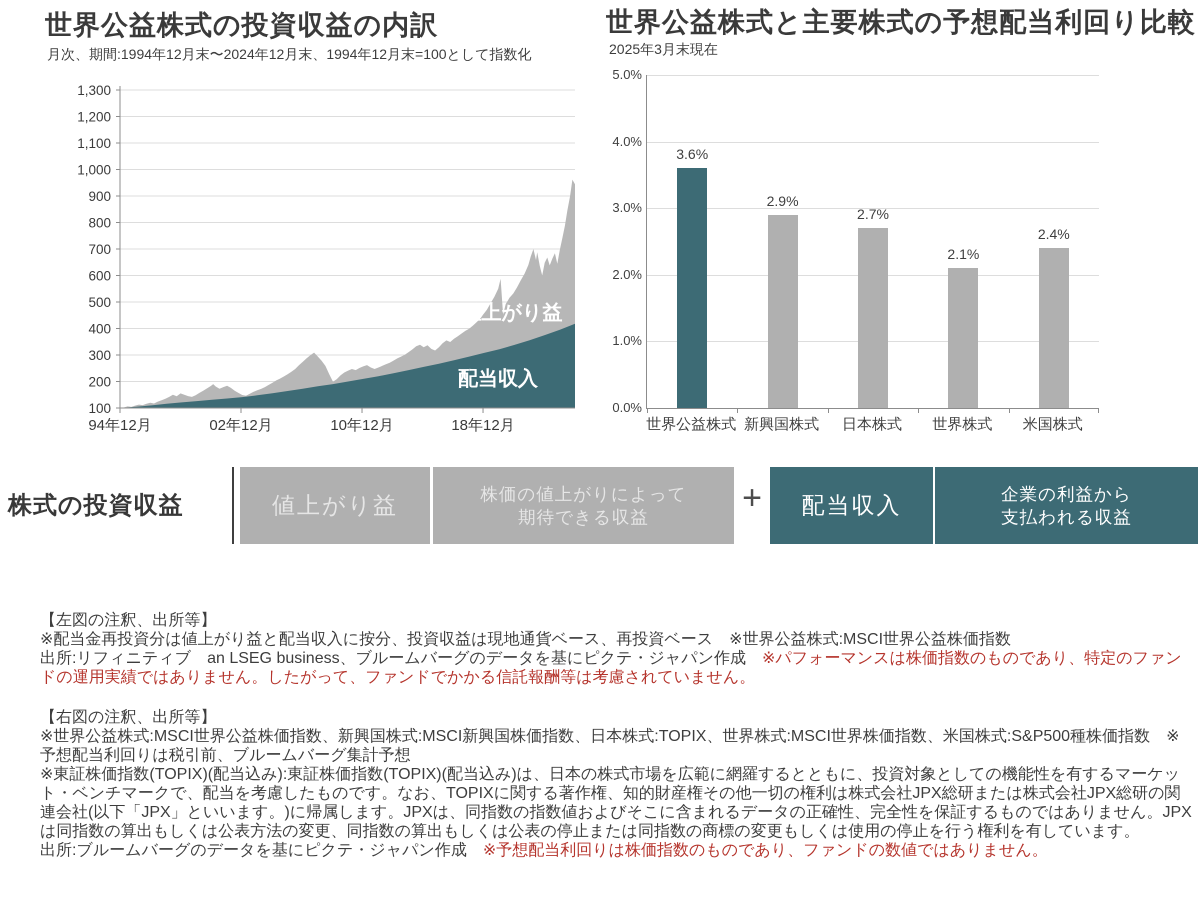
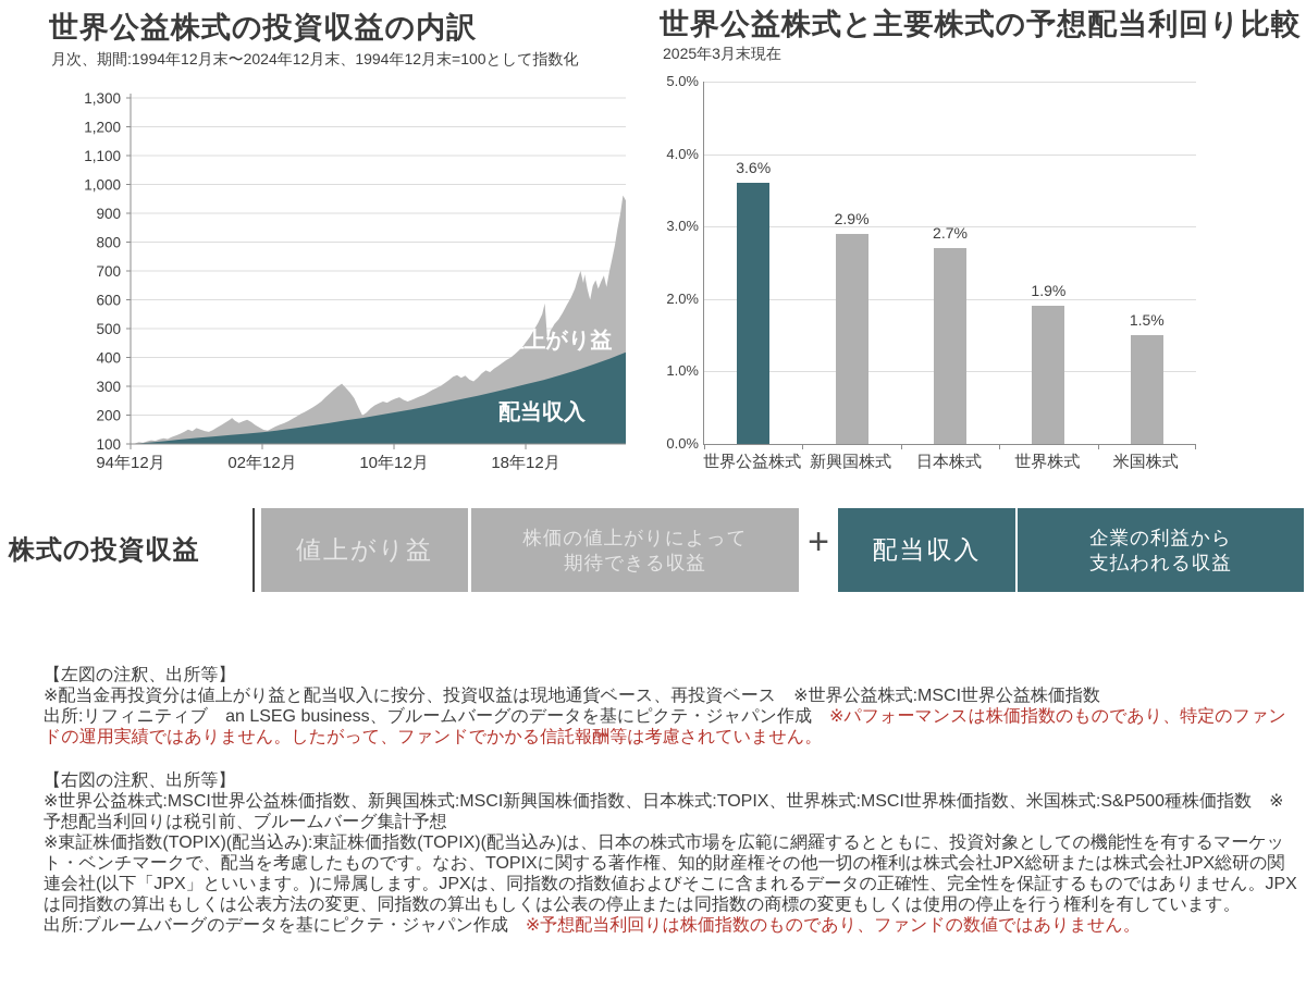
世界公益株式と主要株式の予想配当利回り比較/世界株式: 2.1% -> 1.9%
世界公益株式と主要株式の予想配当利回り比較/米国株式: 2.4% -> 1.5%
